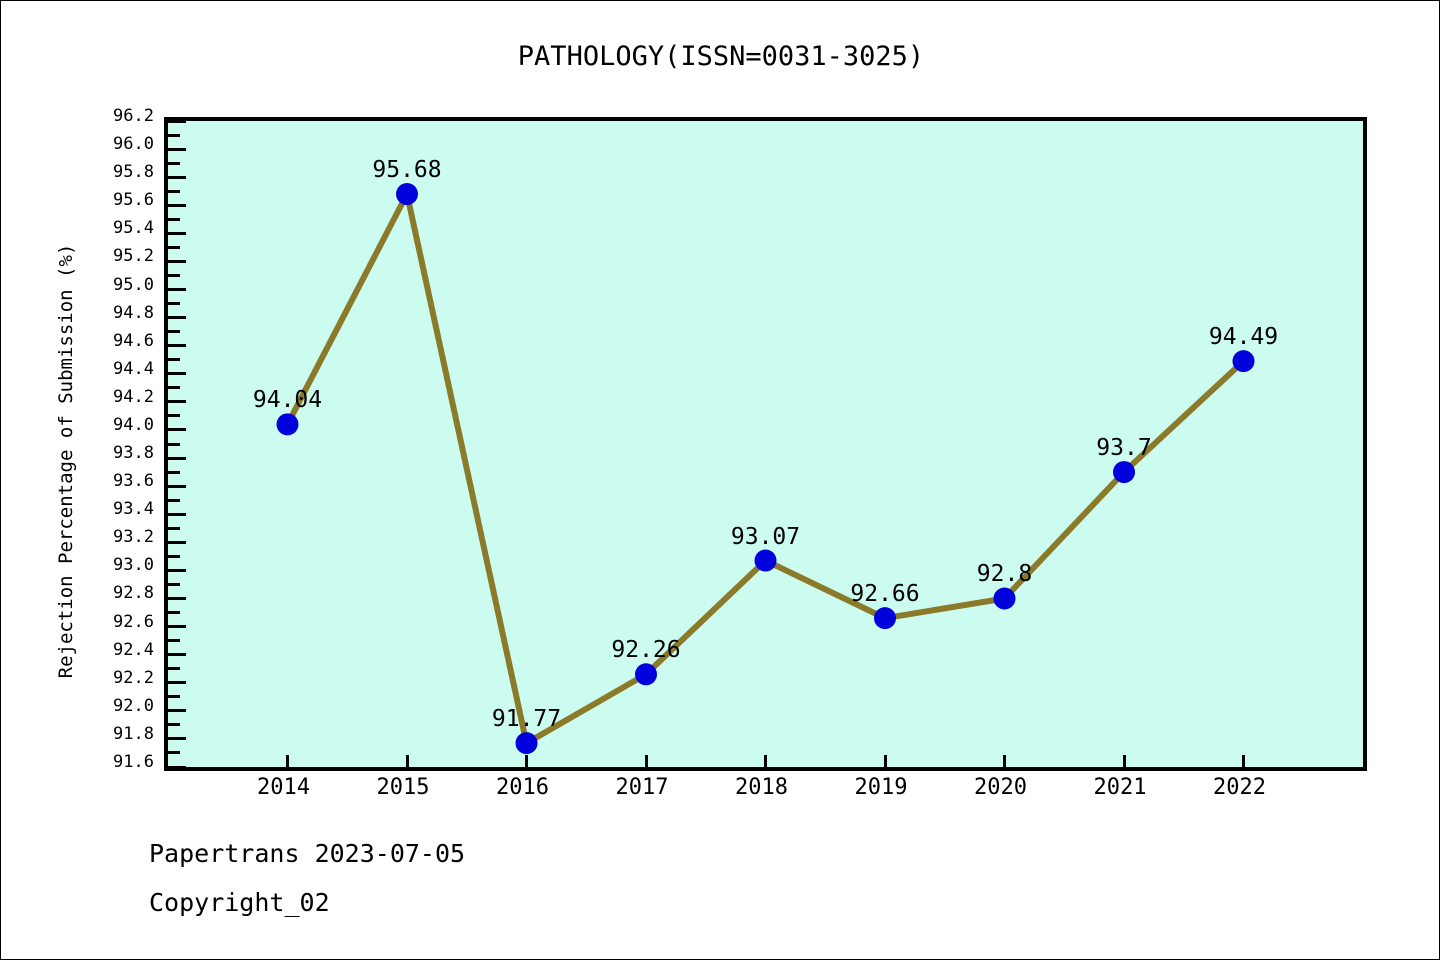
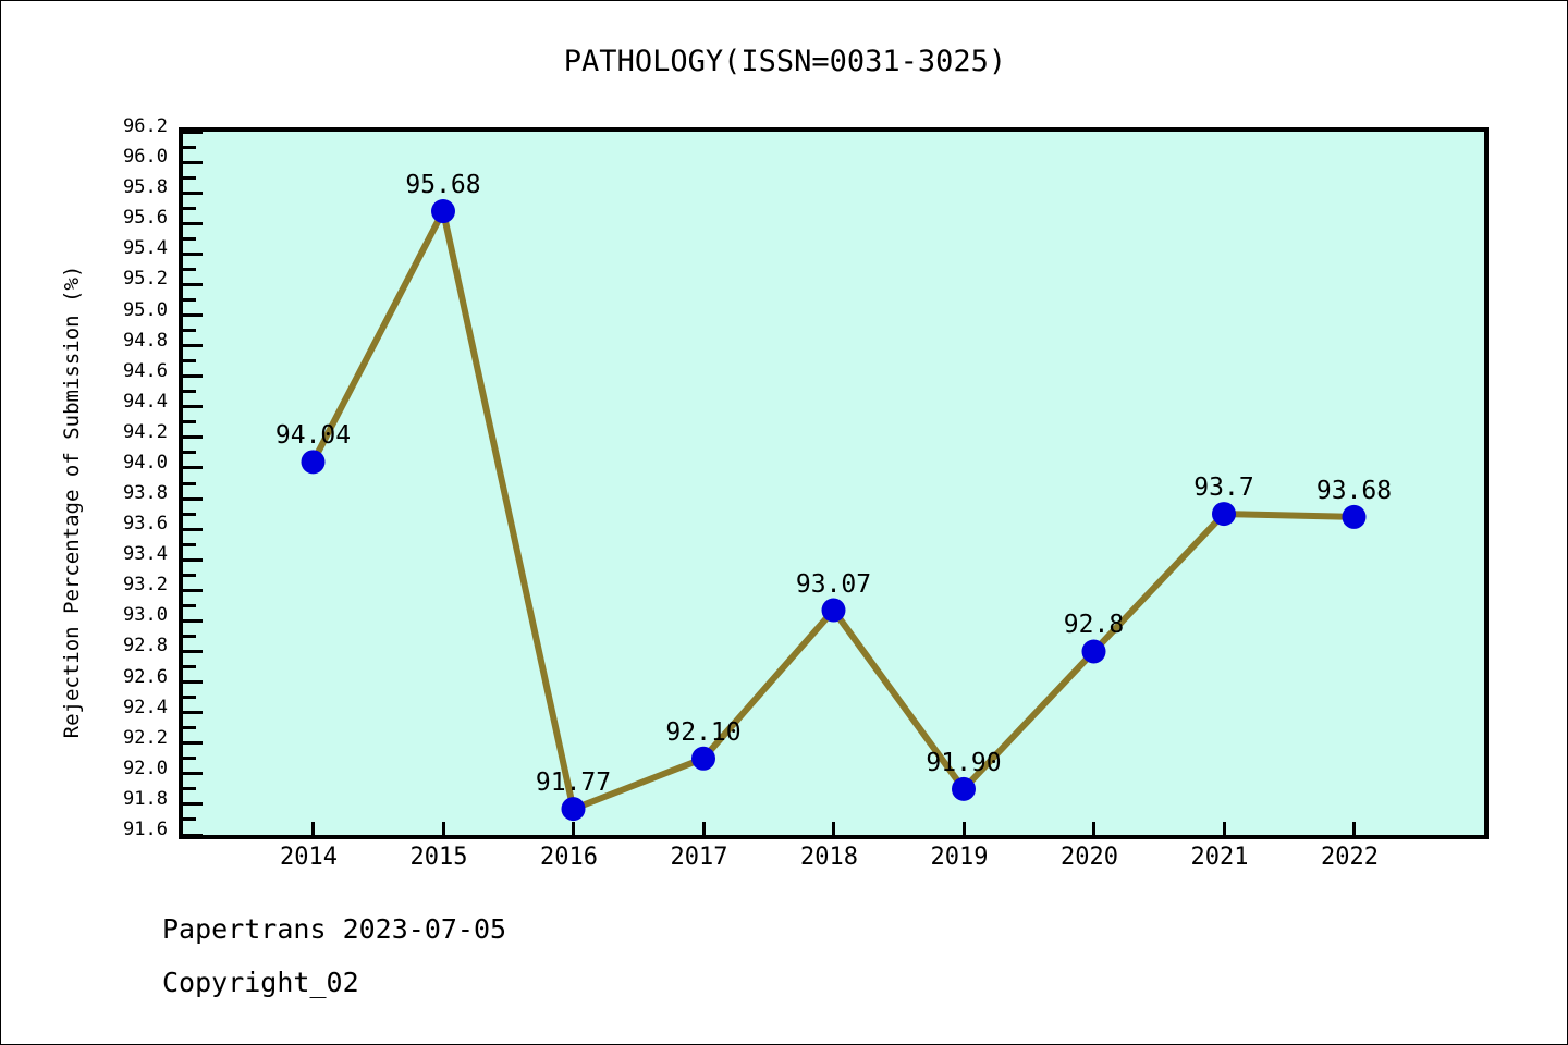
2017: 92.26 -> 92.10
2019: 92.66 -> 91.90
2022: 94.49 -> 93.68
